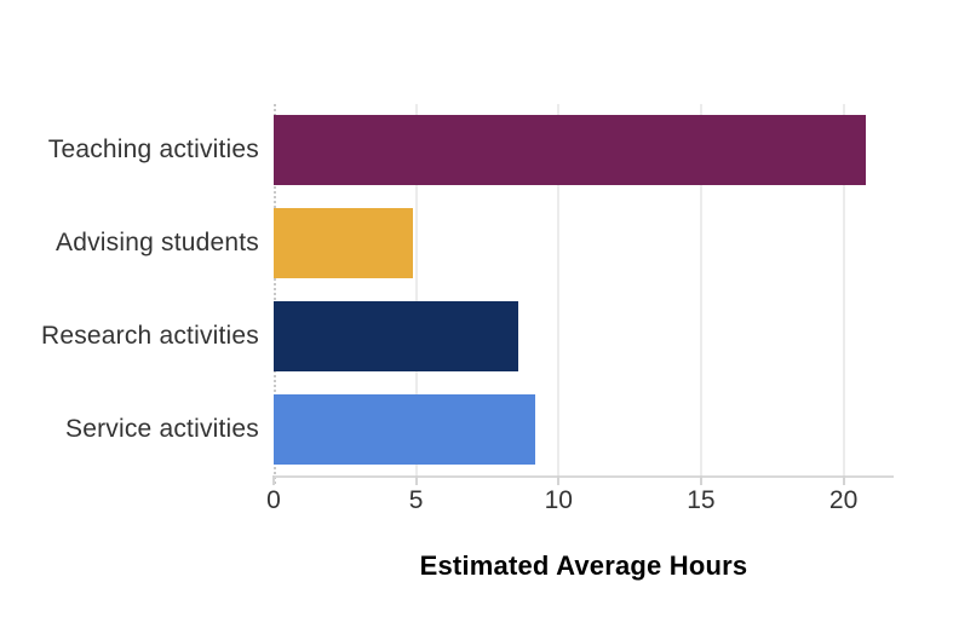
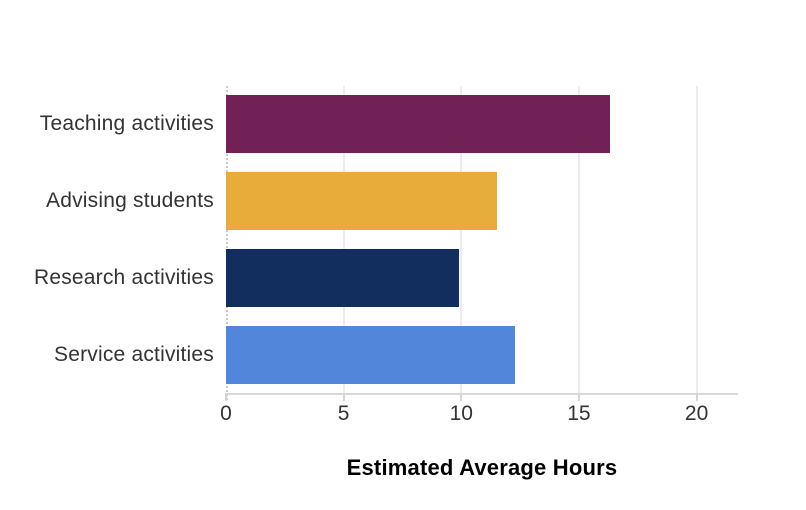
Teaching activities: 20.8 -> 16.3
Advising students: 4.9 -> 11.5
Research activities: 8.6 -> 9.9
Service activities: 9.2 -> 12.3
